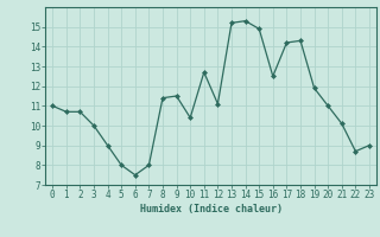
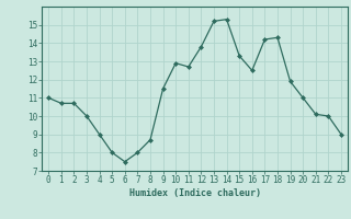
8: 11.4 -> 8.7
10: 10.4 -> 12.9
12: 11.1 -> 13.8
15: 14.9 -> 13.3
22: 8.7 -> 10.0
